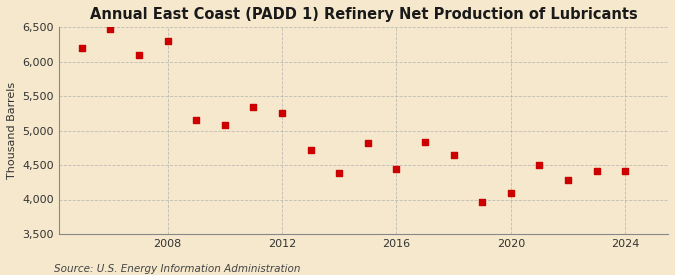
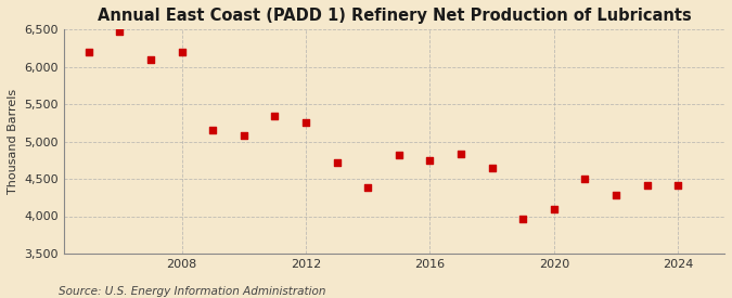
2008: 6,300 -> 6,200
2016: 4,440 -> 4,750
